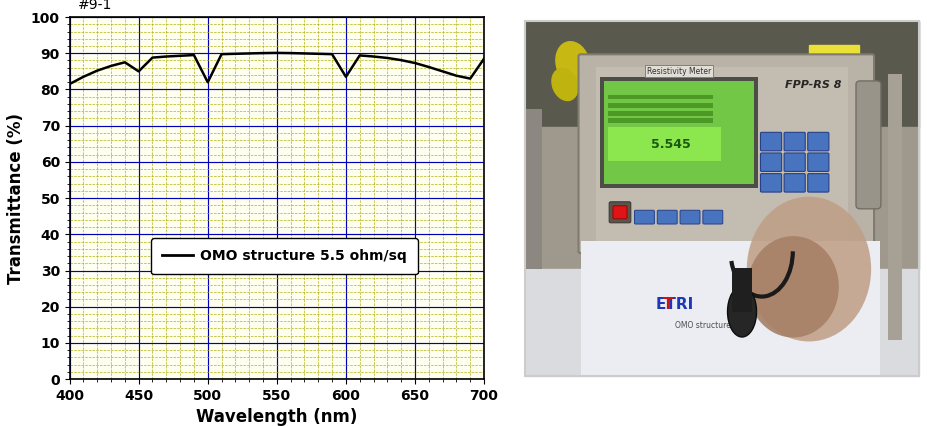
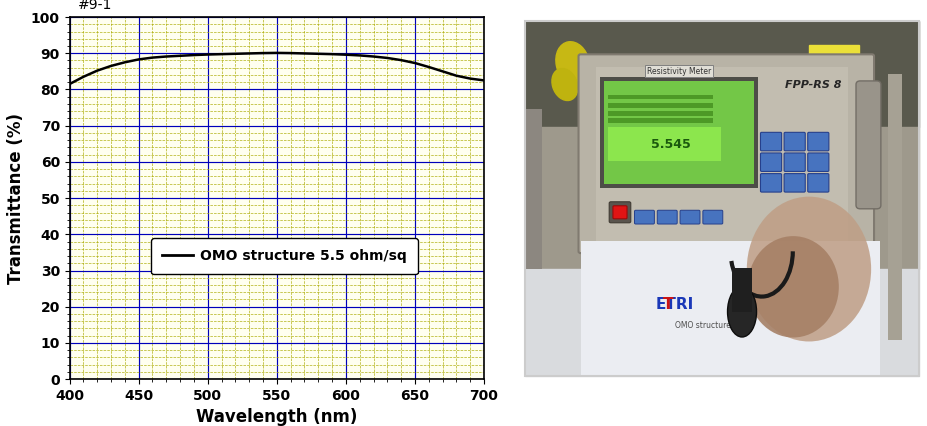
450: 85.0 -> 88.3
500: 82.0 -> 89.7
600: 83.5 -> 89.6
700: 88.5 -> 82.5
